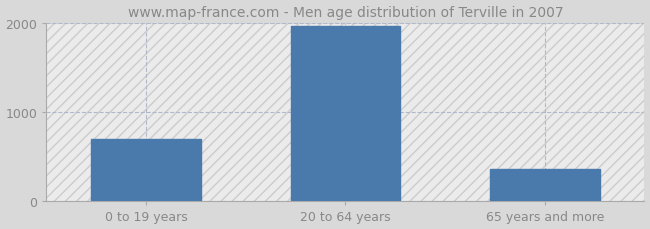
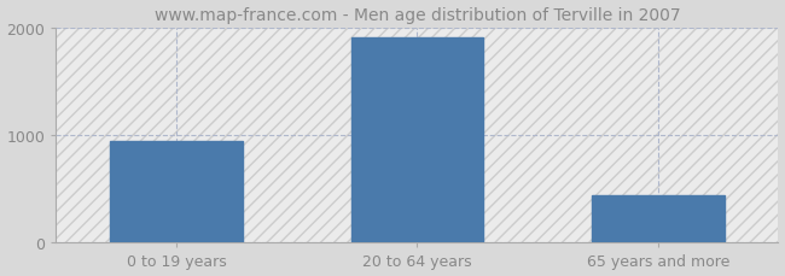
0 to 19 years: 700 -> 940
20 to 64 years: 1960 -> 1900
65 years and more: 360 -> 440
